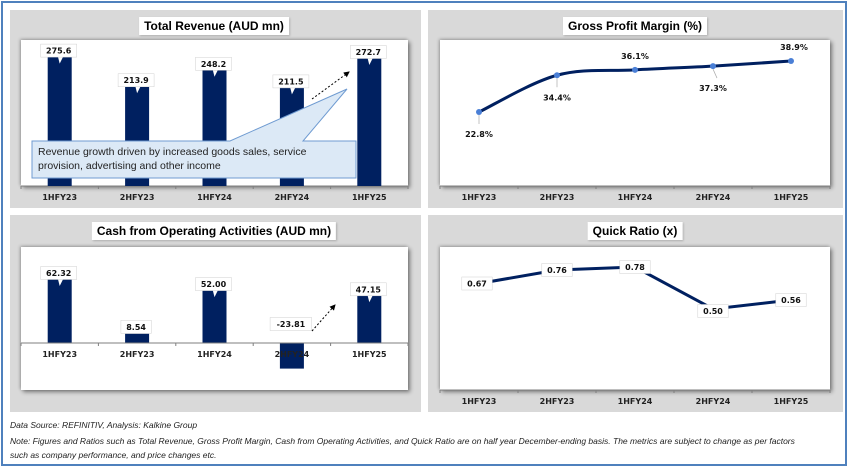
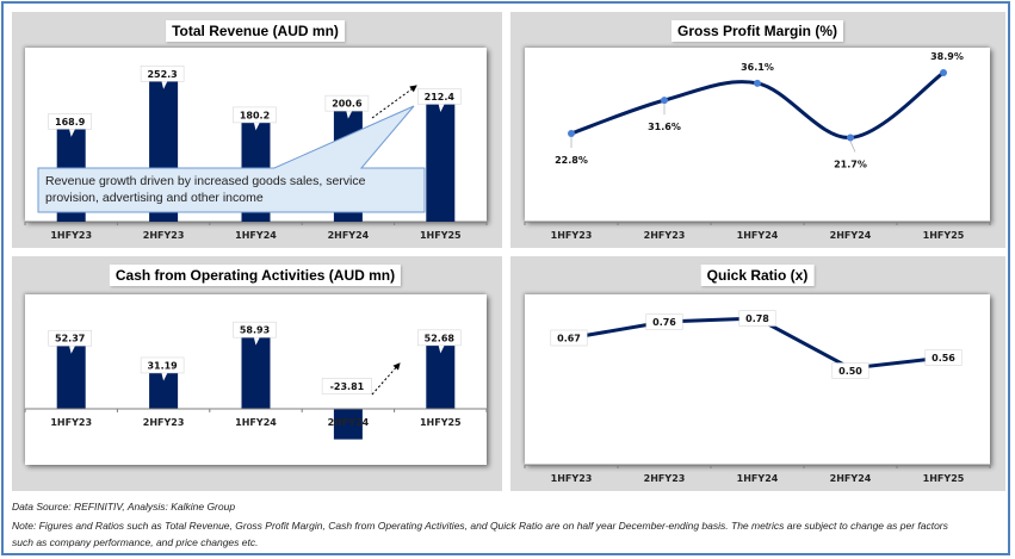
Total Revenue (AUD mn)/1HFY23: 275.6 -> 168.9
Total Revenue (AUD mn)/2HFY23: 213.9 -> 252.3
Total Revenue (AUD mn)/1HFY24: 248.2 -> 180.2
Total Revenue (AUD mn)/2HFY24: 211.5 -> 200.6
Total Revenue (AUD mn)/1HFY25: 272.7 -> 212.4
Gross Profit Margin (%)/2HFY23: 34.4% -> 31.6%
Gross Profit Margin (%)/2HFY24: 37.3% -> 21.7%
Cash from Operating Activities (AUD mn)/1HFY23: 62.32 -> 52.37
Cash from Operating Activities (AUD mn)/2HFY23: 8.54 -> 31.19
Cash from Operating Activities (AUD mn)/1HFY24: 52.00 -> 58.93
Cash from Operating Activities (AUD mn)/1HFY25: 47.15 -> 52.68
